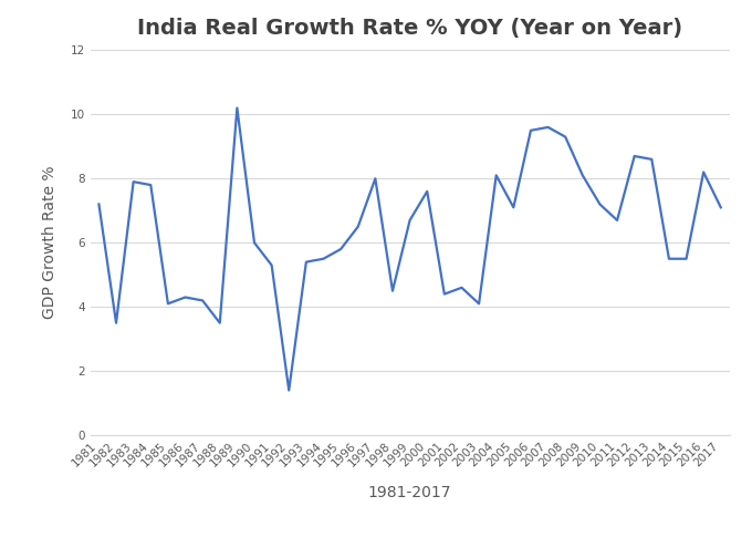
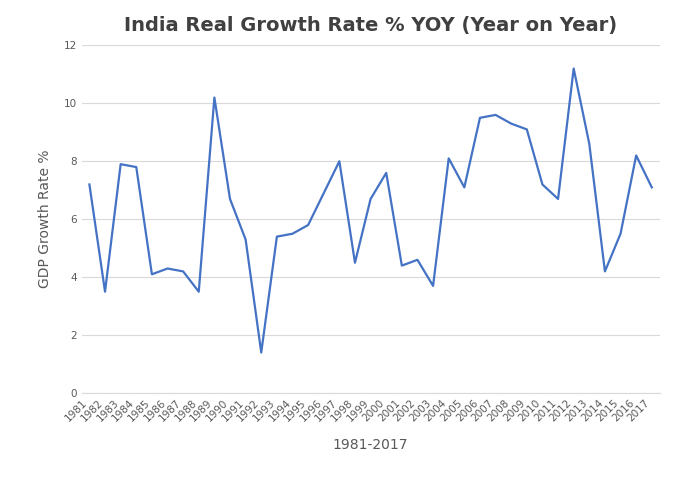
1990: 6.0 -> 6.7
1996: 6.5 -> 6.9
2003: 4.1 -> 3.7
2009: 8.1 -> 9.1
2012: 8.7 -> 11.2
2014: 5.5 -> 4.2
